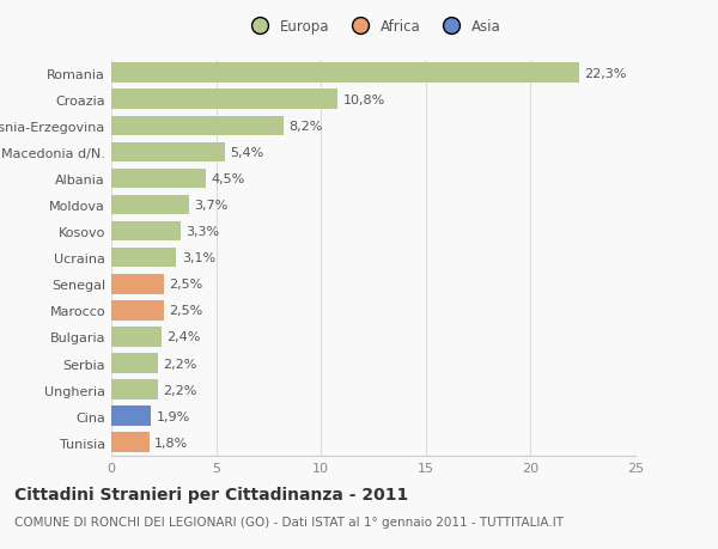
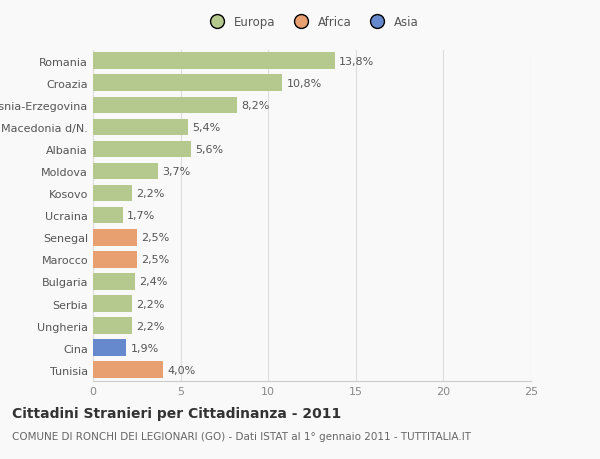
Romania: 22,3% -> 13,8%
Albania: 4,5% -> 5,6%
Kosovo: 3,3% -> 2,2%
Ucraina: 3,1% -> 1,7%
Tunisia: 1,8% -> 4,0%
